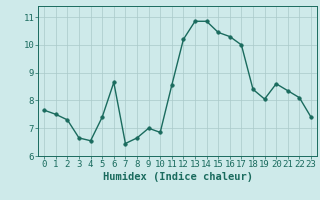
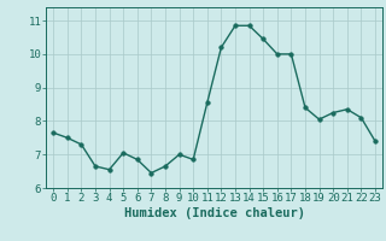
5: 7.40 -> 7.05
6: 8.65 -> 6.85
16: 10.30 -> 10.00
20: 8.60 -> 8.25
